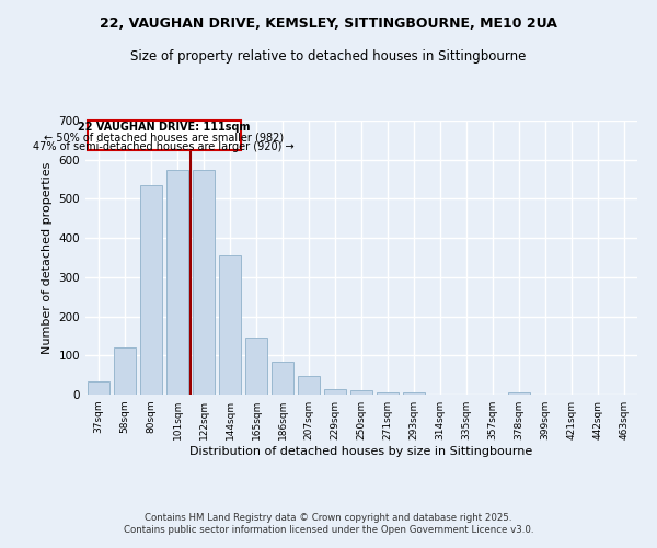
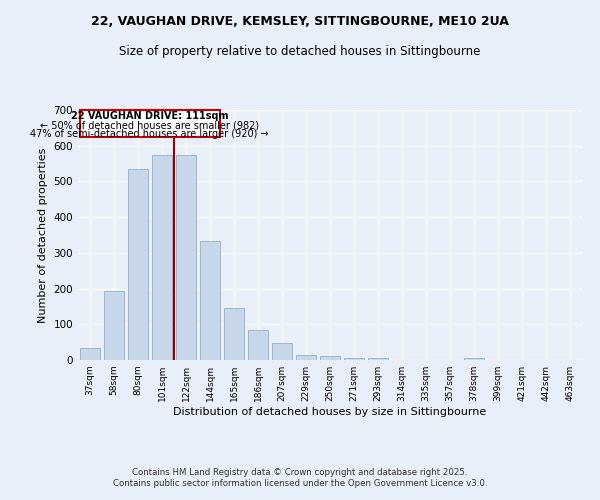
58sqm: 120 -> 193
144sqm: 355 -> 333
